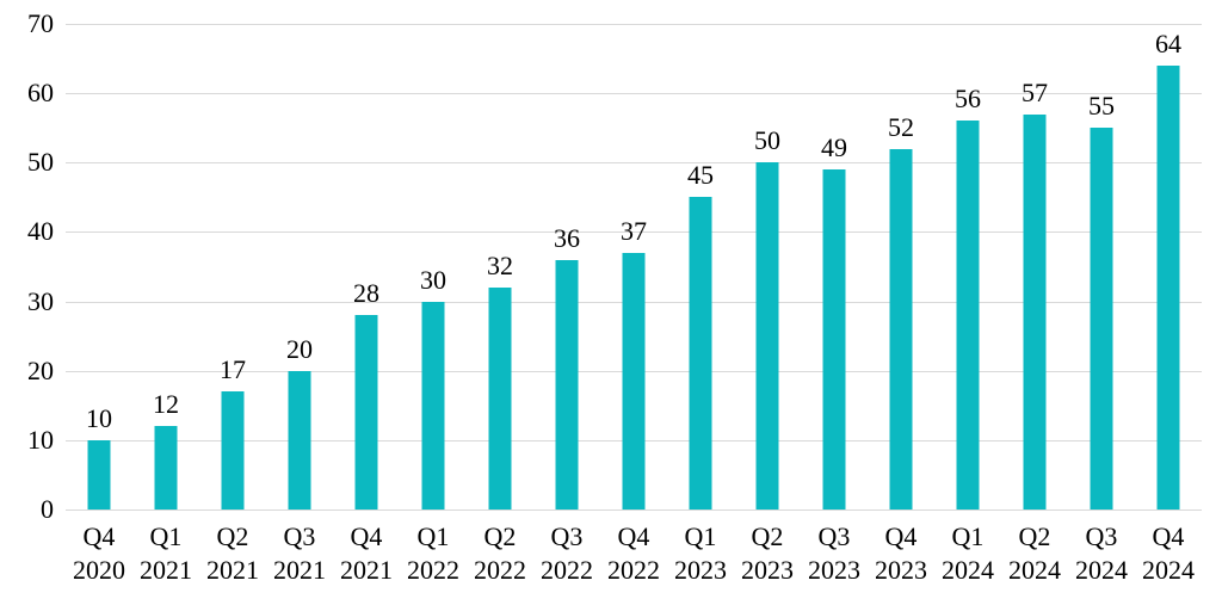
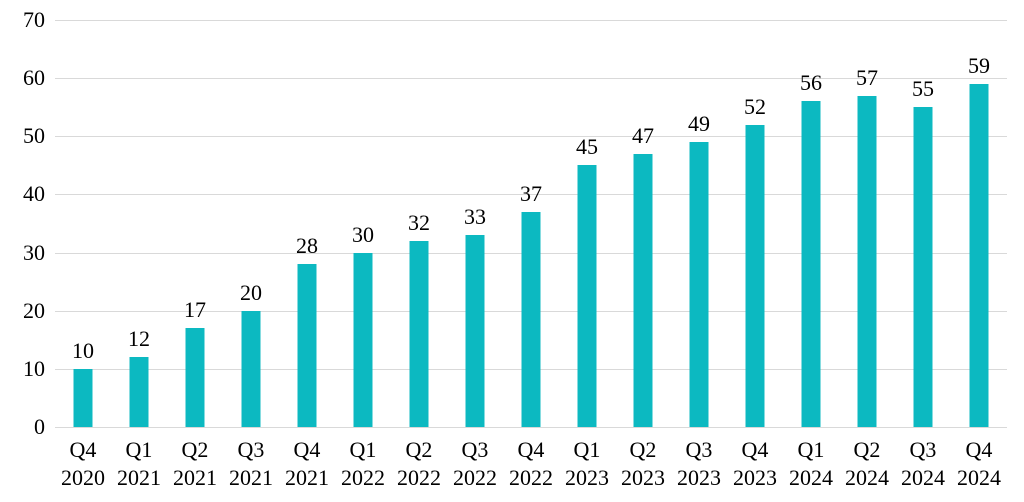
Q3 2022: 36 -> 33
Q2 2023: 50 -> 47
Q4 2024: 64 -> 59
